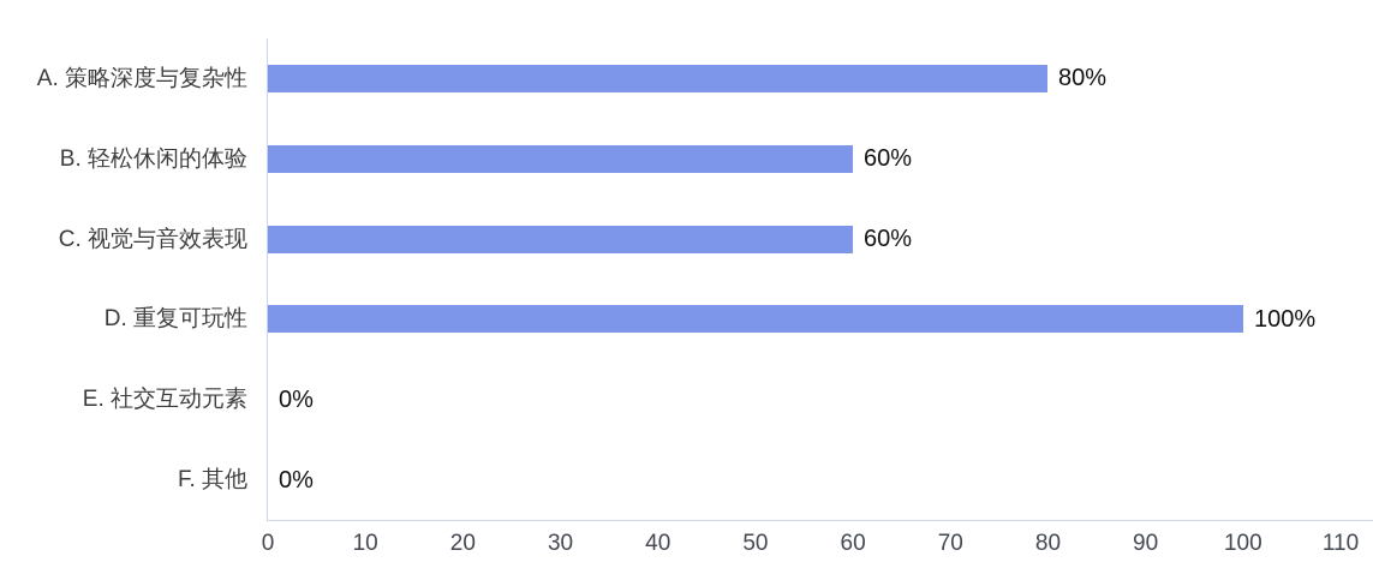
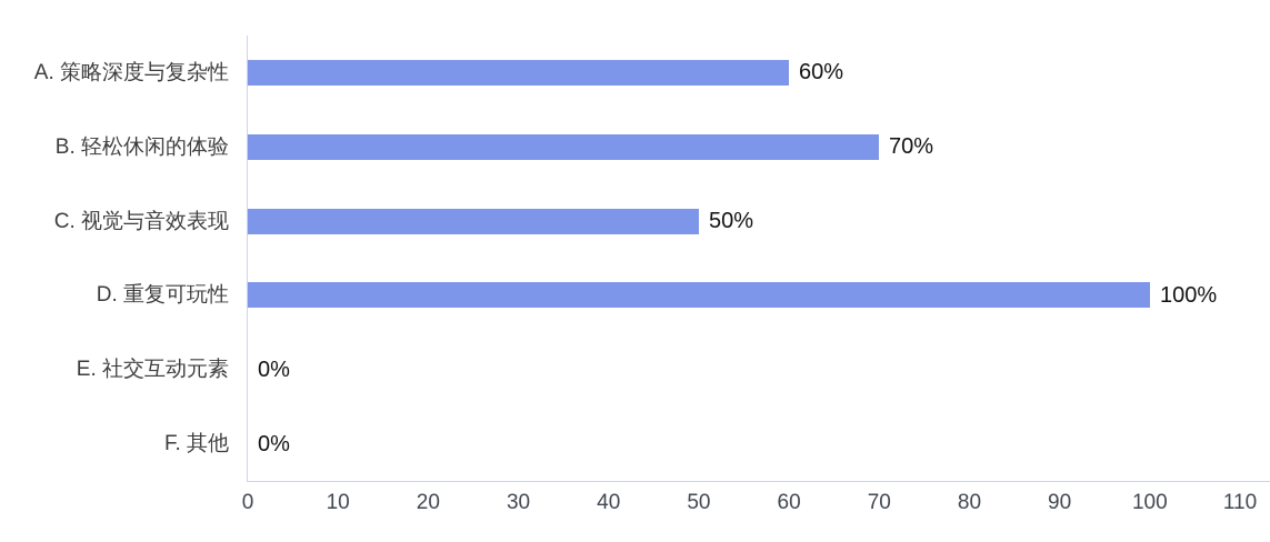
A. 策略深度与复杂性: 80% -> 60%
B. 轻松休闲的体验: 60% -> 70%
C. 视觉与音效表现: 60% -> 50%
